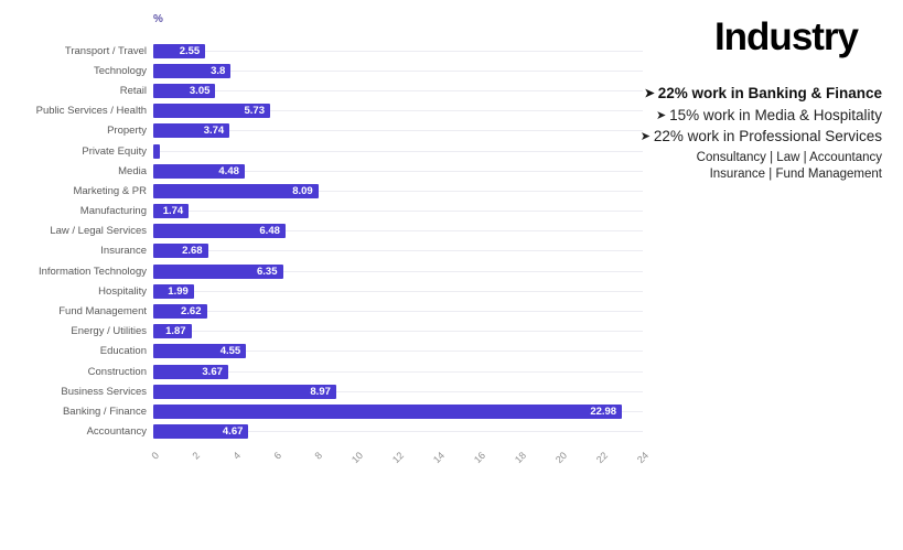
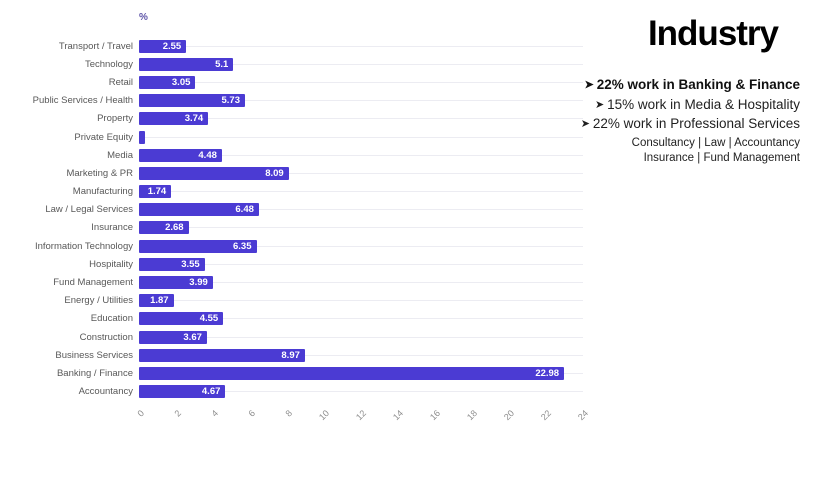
Technology: 3.8 -> 5.1
Hospitality: 1.99 -> 3.55
Fund Management: 2.62 -> 3.99
